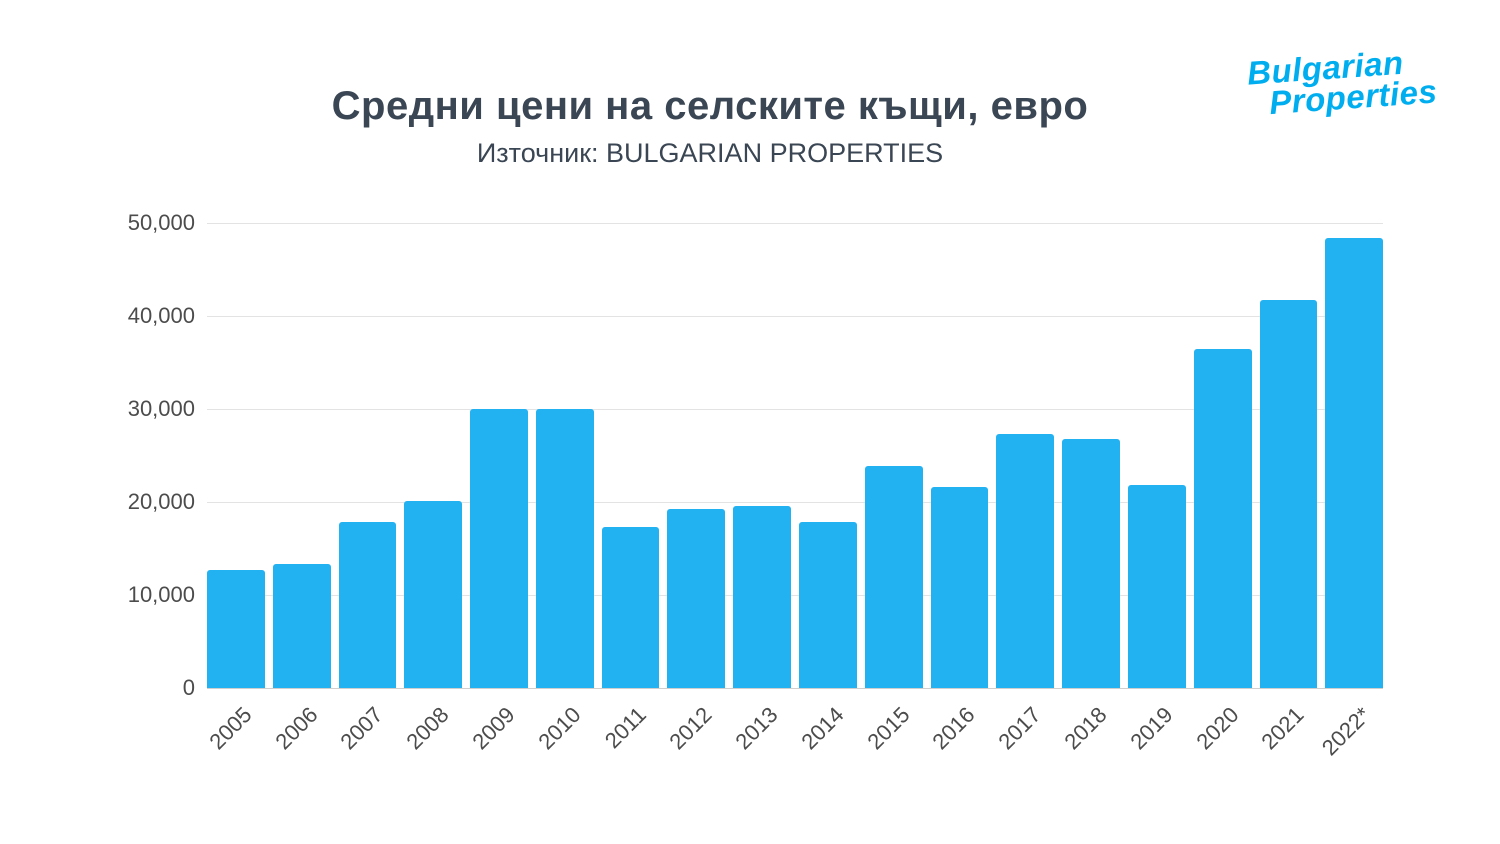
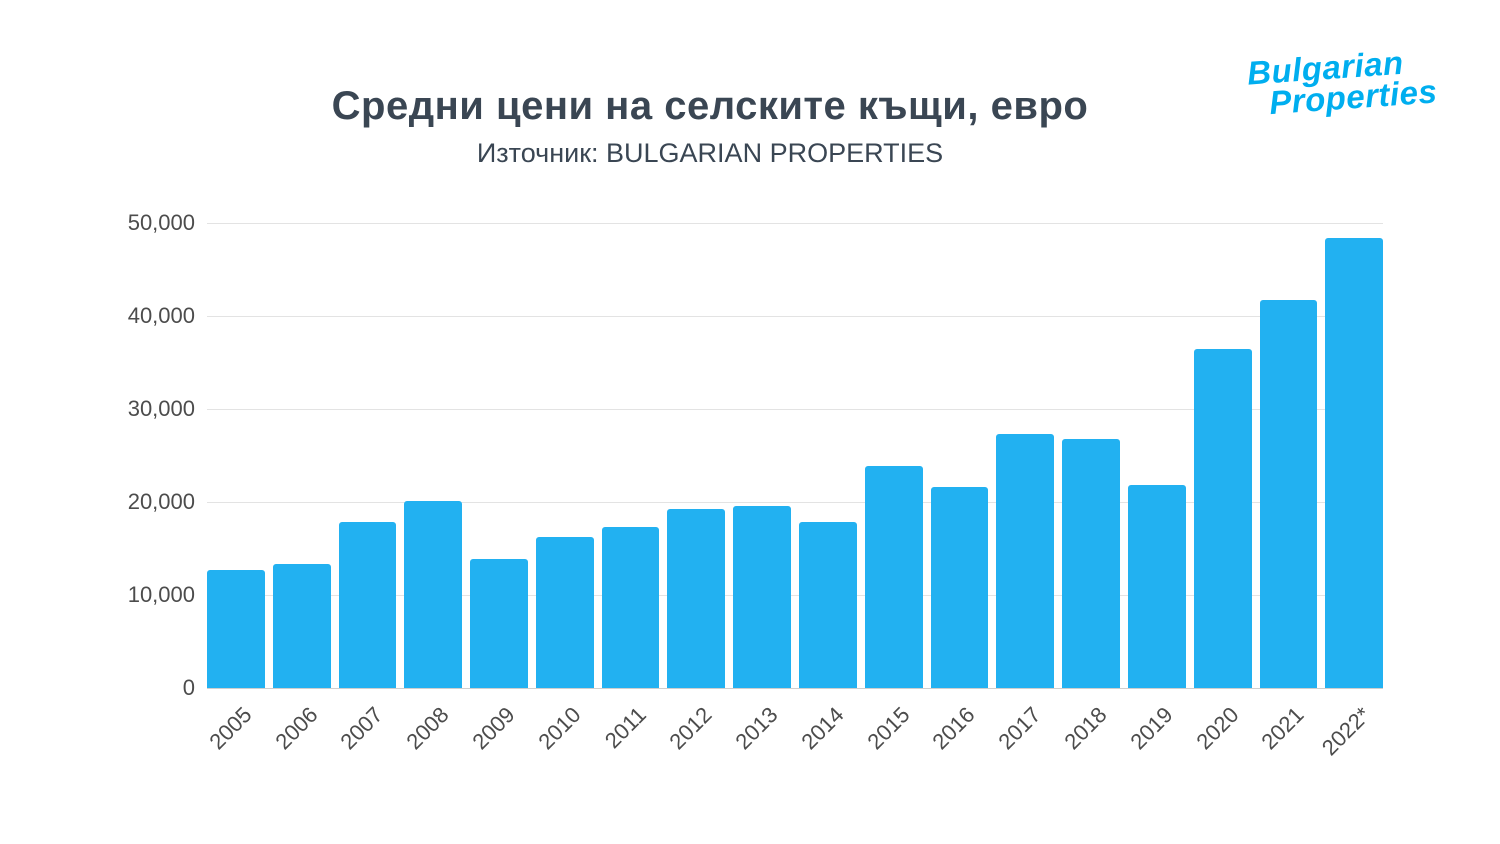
2009: 30000 -> 14000
2010: 30000 -> 16000
